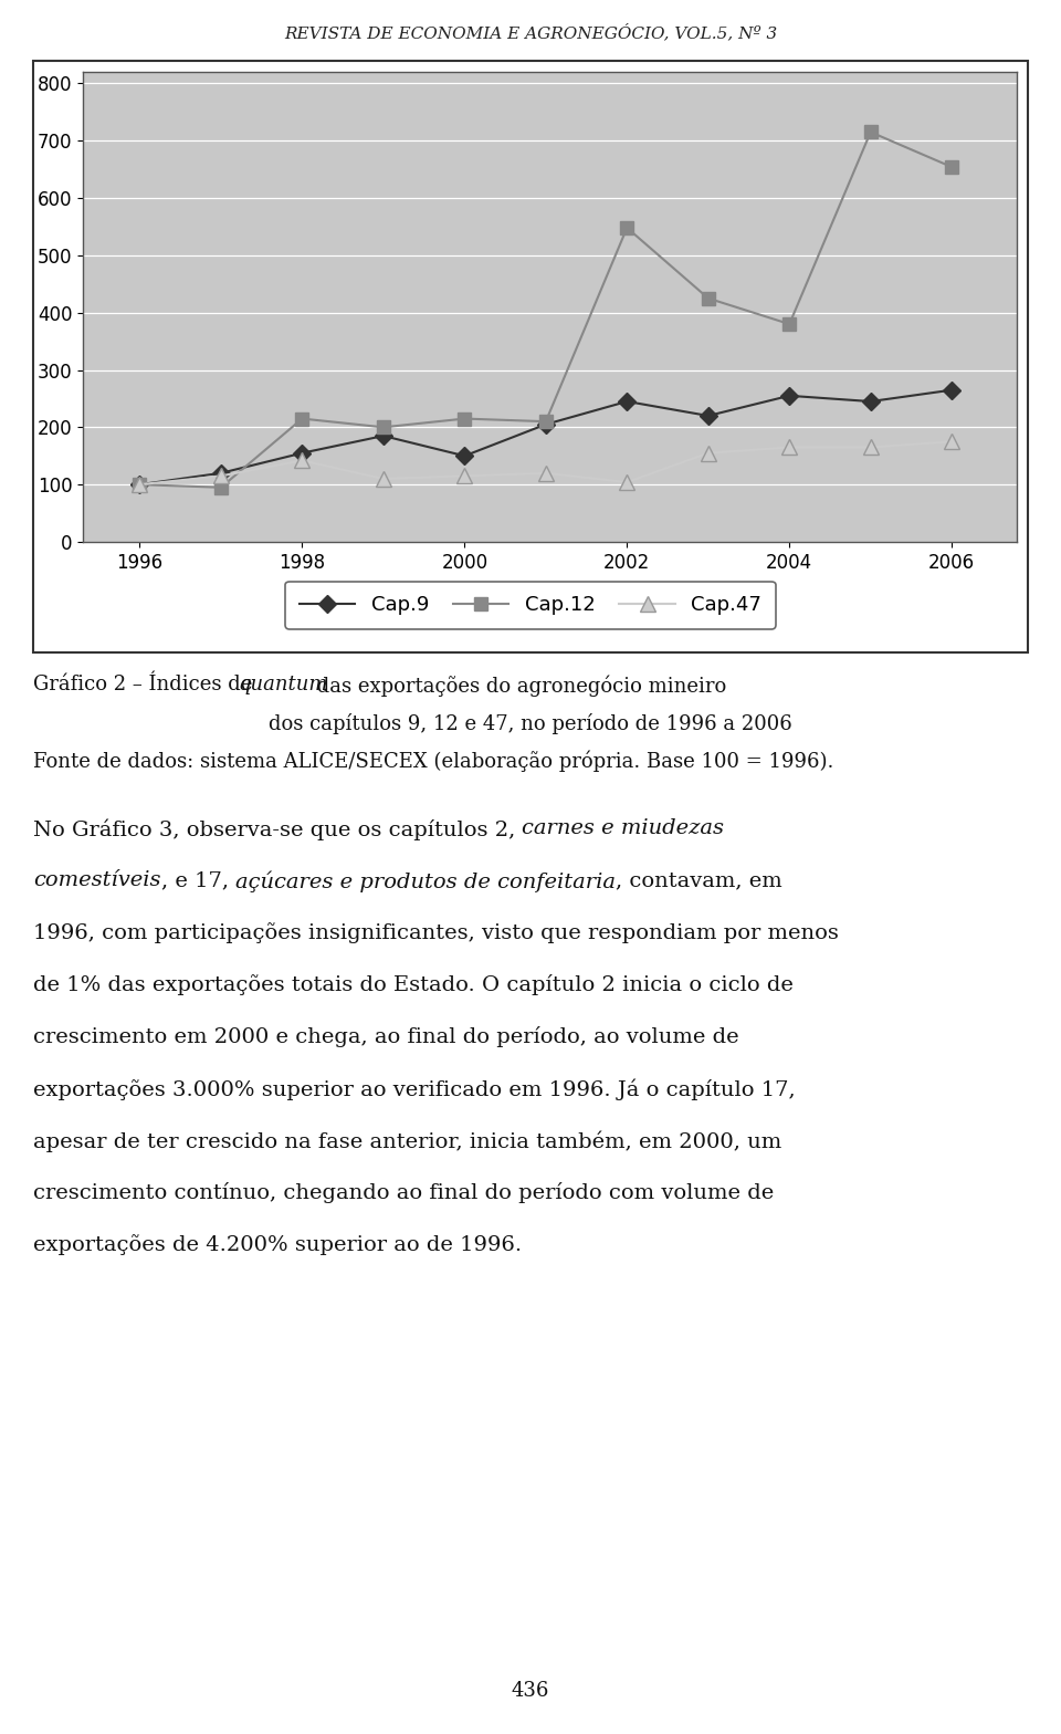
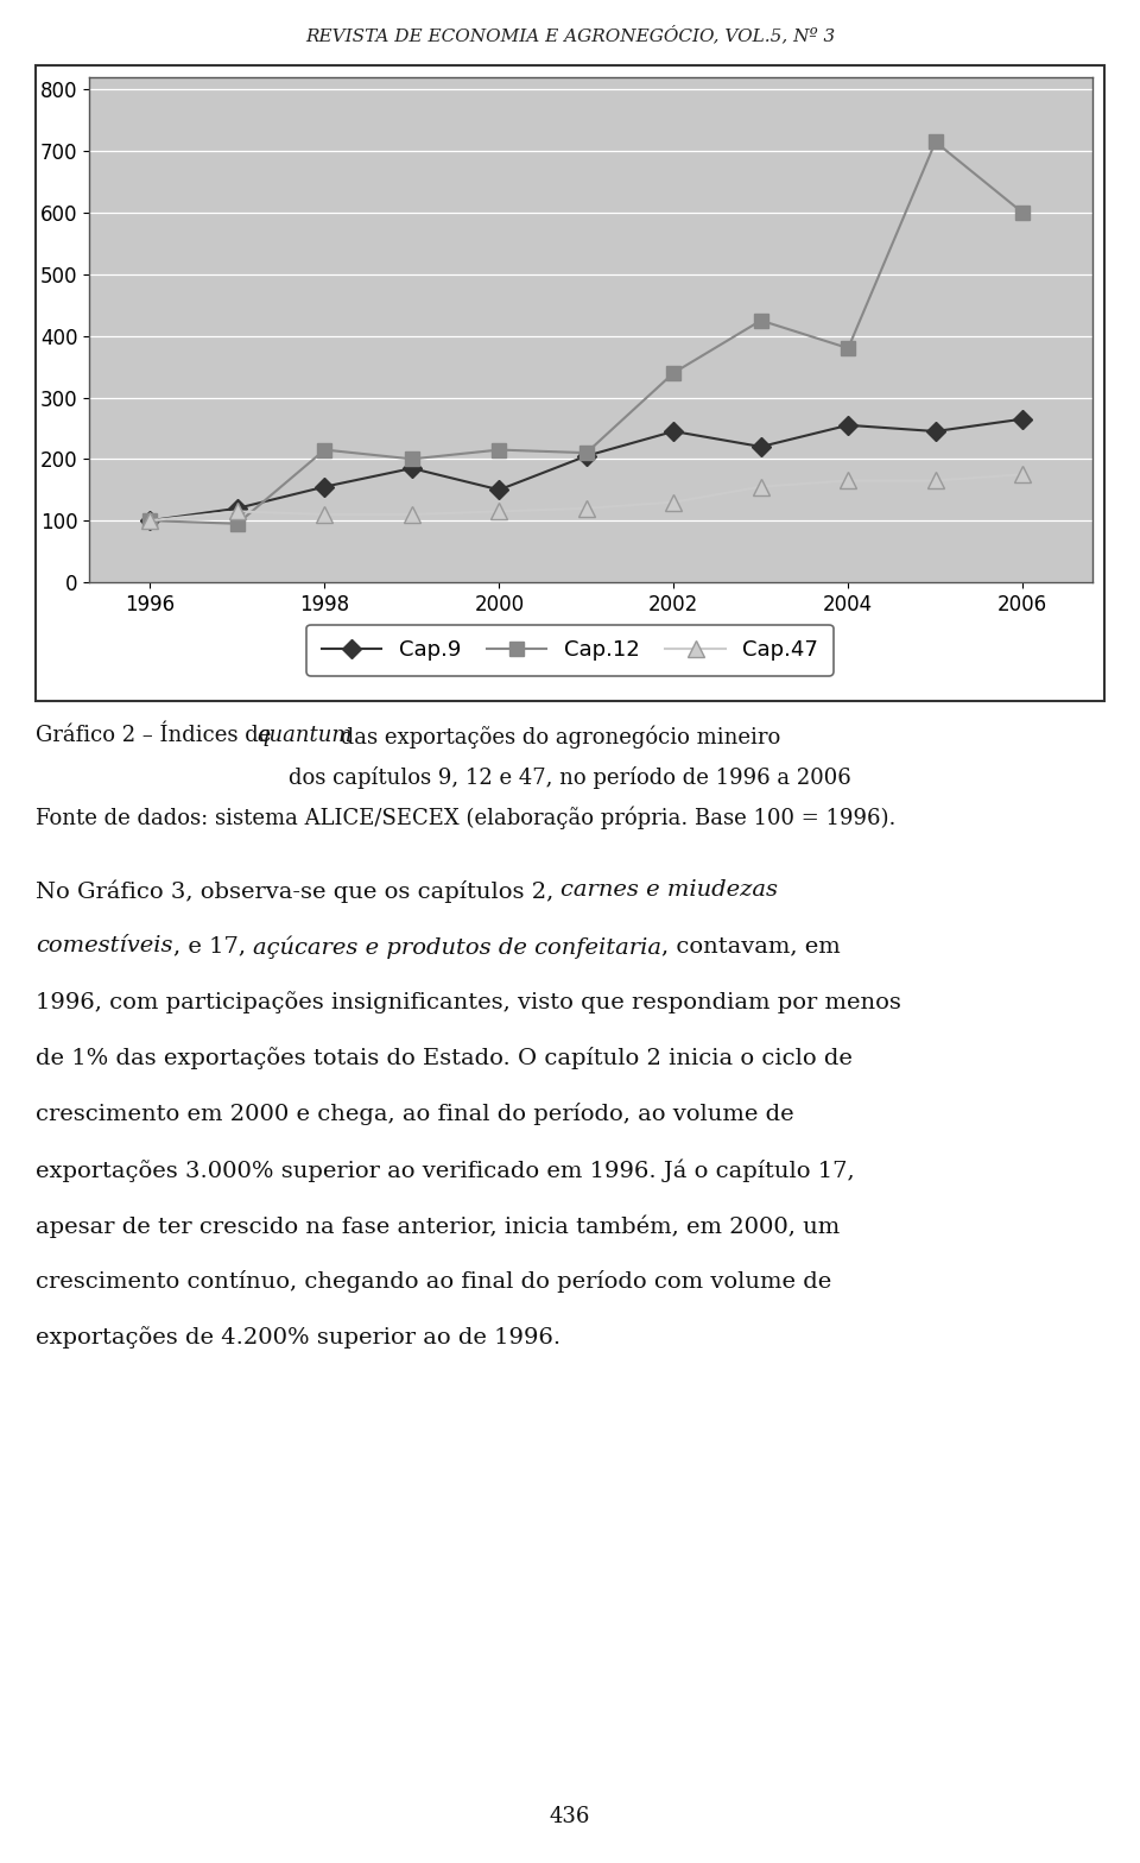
Cap.47/1998: 142 -> 110
Cap.12/2002: 548 -> 340
Cap.47/2002: 104 -> 130
Cap.12/2006: 654 -> 600
